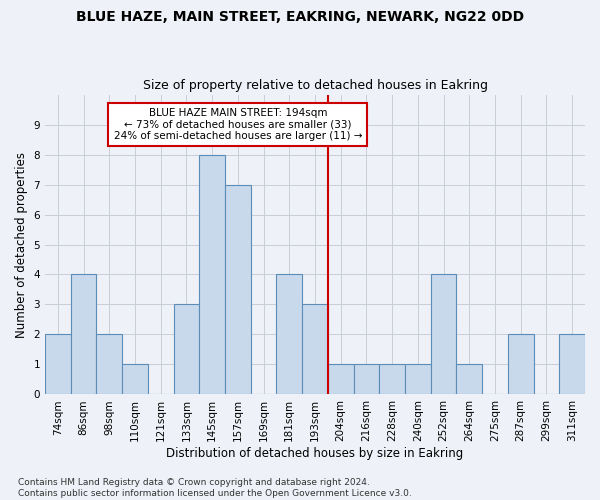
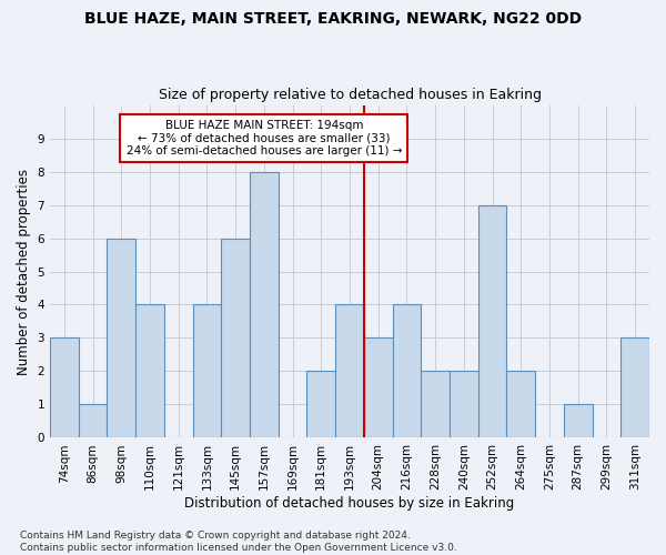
74sqm: 2 -> 3
86sqm: 4 -> 1
98sqm: 2 -> 6
110sqm: 1 -> 4
133sqm: 3 -> 4
145sqm: 8 -> 6
157sqm: 7 -> 8
181sqm: 4 -> 2
193sqm: 3 -> 4
204sqm: 1 -> 3
216sqm: 1 -> 4
228sqm: 1 -> 2
240sqm: 1 -> 2
252sqm: 4 -> 7
264sqm: 1 -> 2
287sqm: 2 -> 1
311sqm: 2 -> 3
